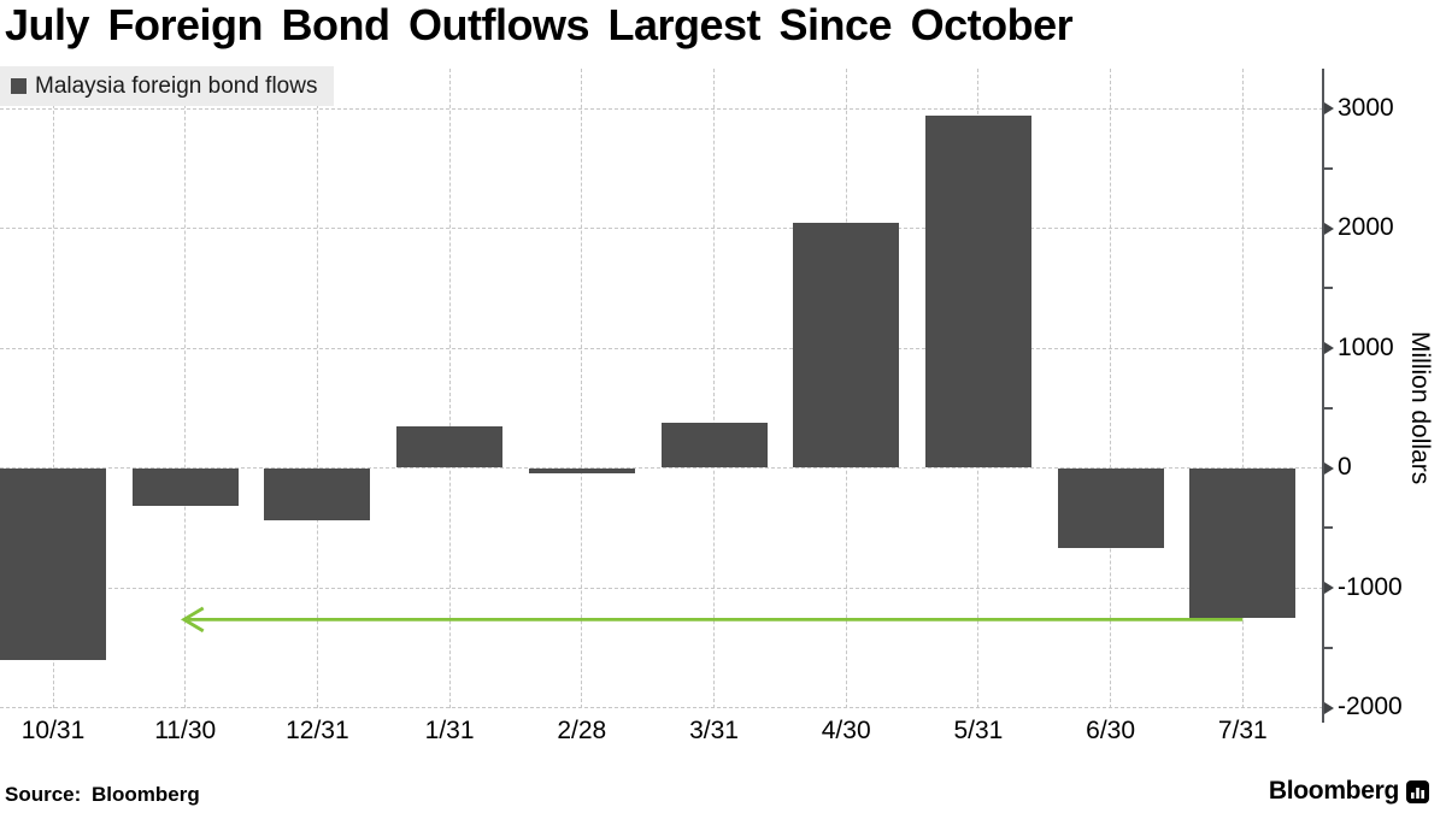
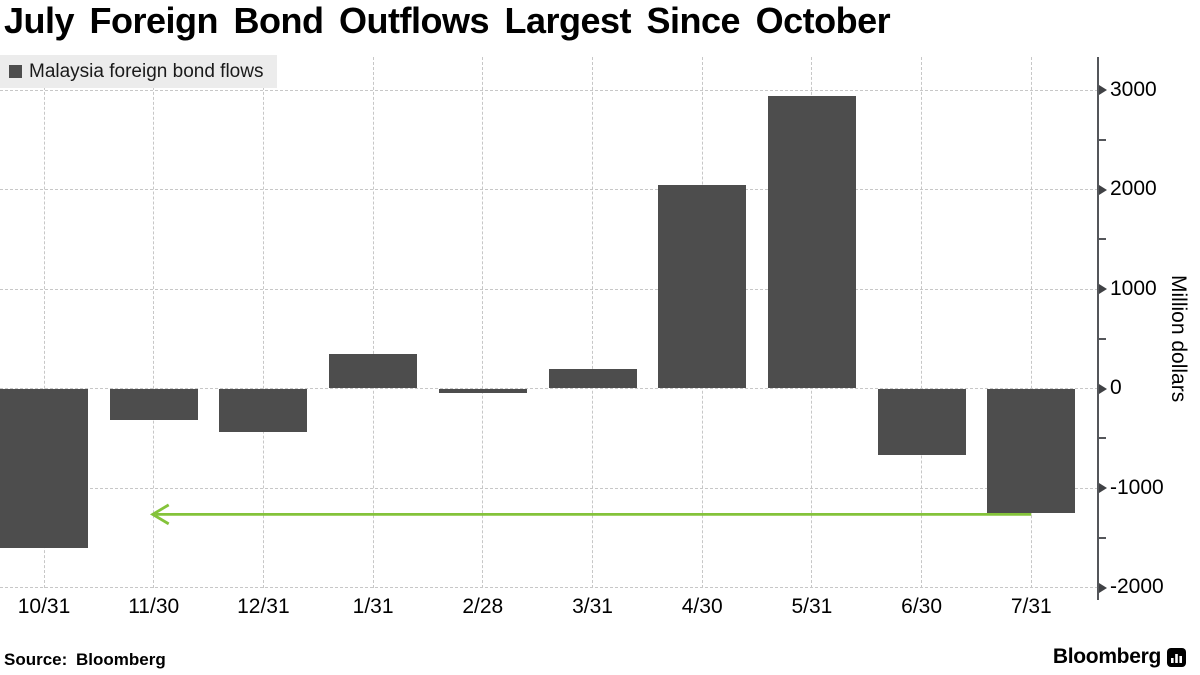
3/31: 400 -> 200
